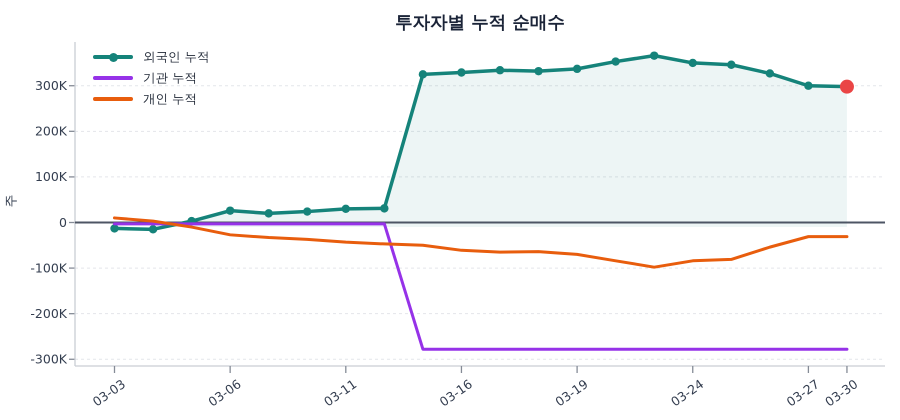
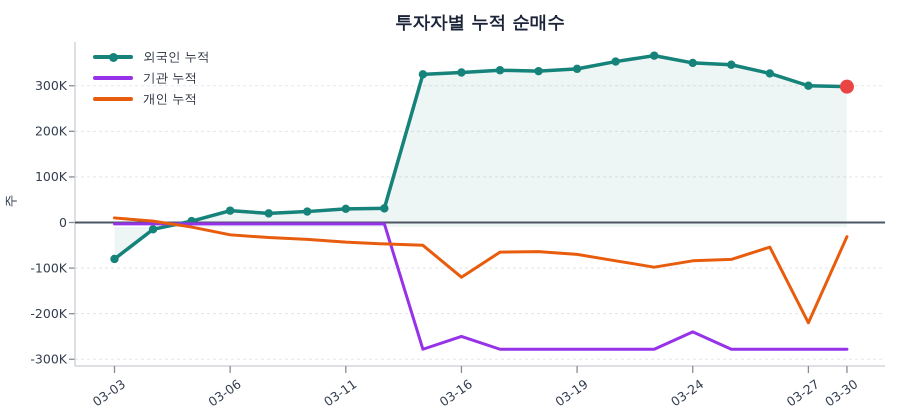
외국인 누적/03-03: -10K -> -80K
기관 누적/03-16: -280K -> -250K
개인 누적/03-16: -60K -> -120K
기관 누적/03-24: -280K -> -240K
개인 누적/03-27: -30K -> -220K
